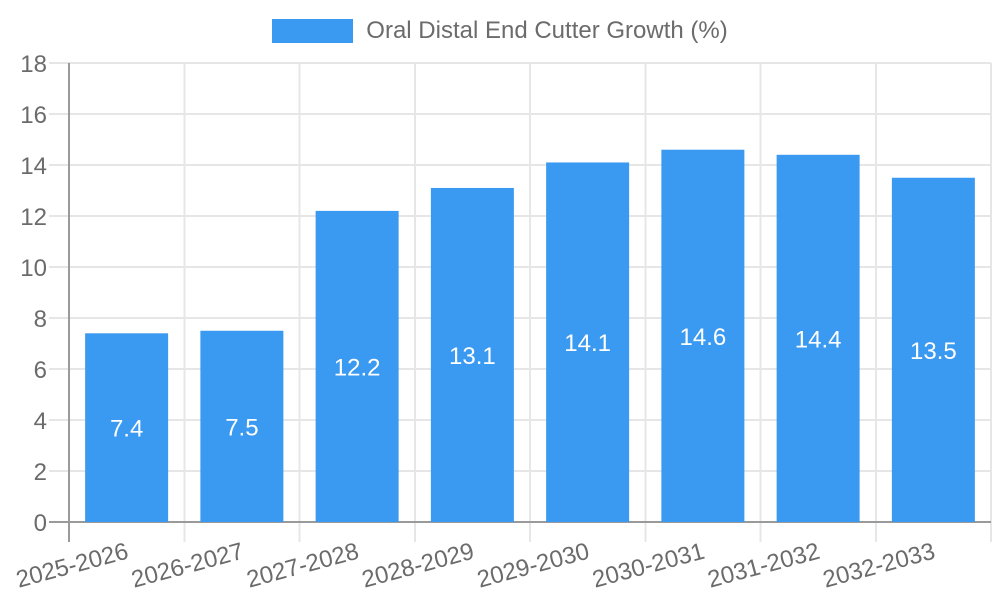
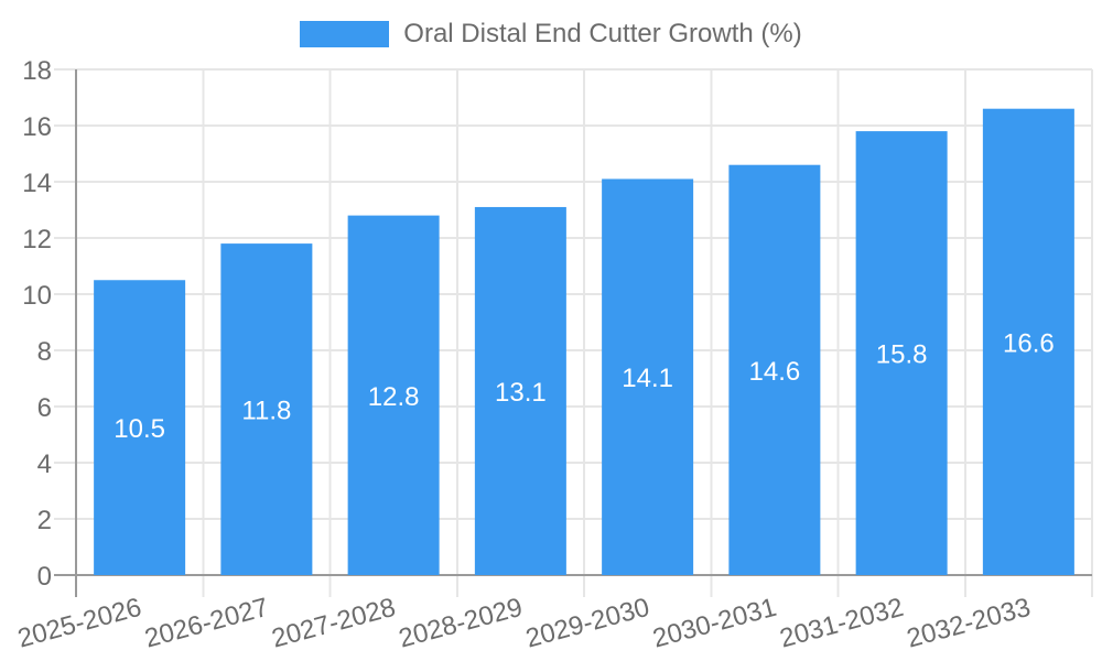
2025-2026: 7.4 -> 10.5
2026-2027: 7.5 -> 11.8
2027-2028: 12.2 -> 12.8
2031-2032: 14.4 -> 15.8
2032-2033: 13.5 -> 16.6
